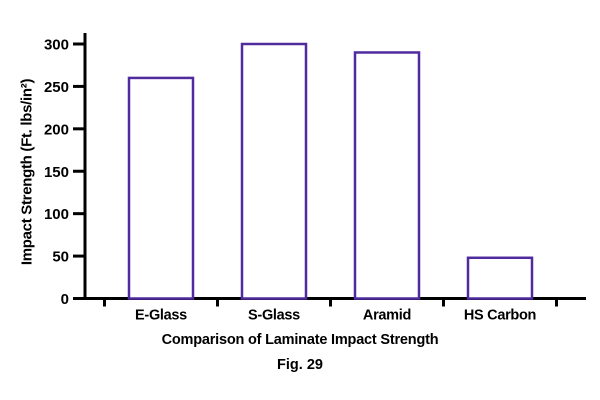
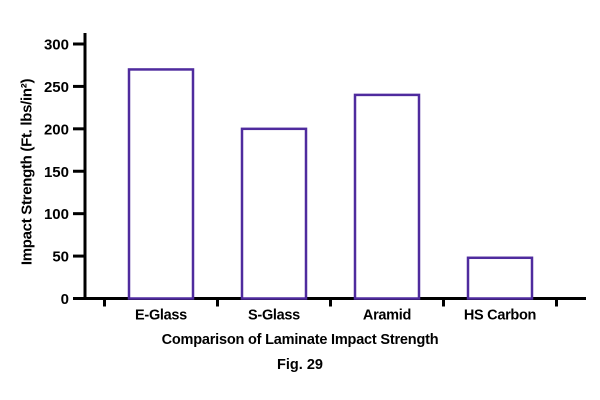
E-Glass: 260 -> 270
S-Glass: 300 -> 200
Aramid: 290 -> 240
